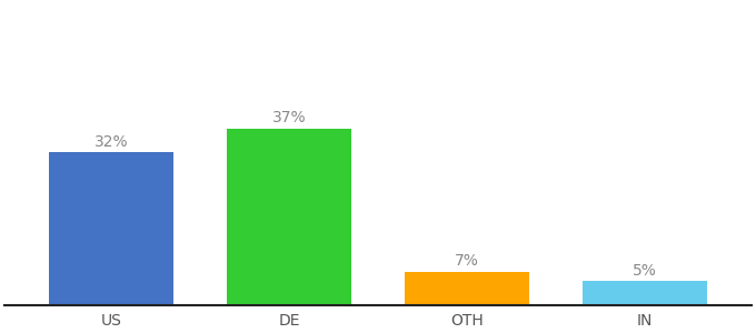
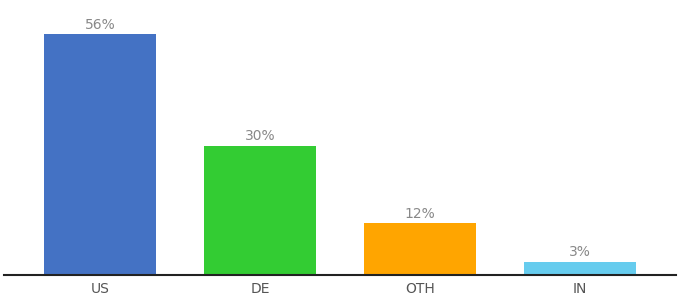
US: 32% -> 56%
DE: 37% -> 30%
OTH: 7% -> 12%
IN: 5% -> 3%
